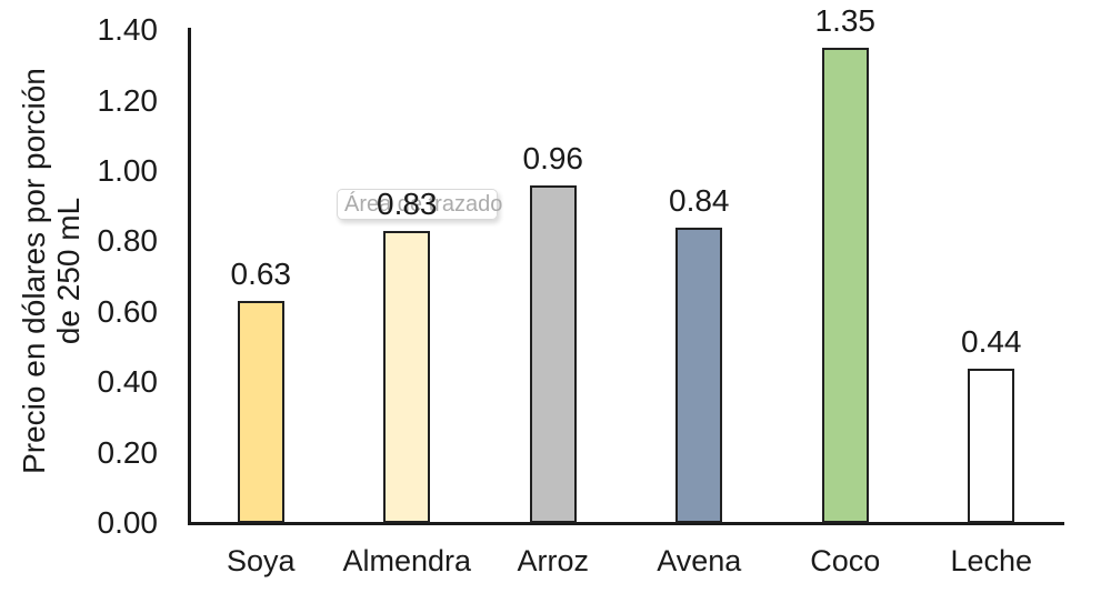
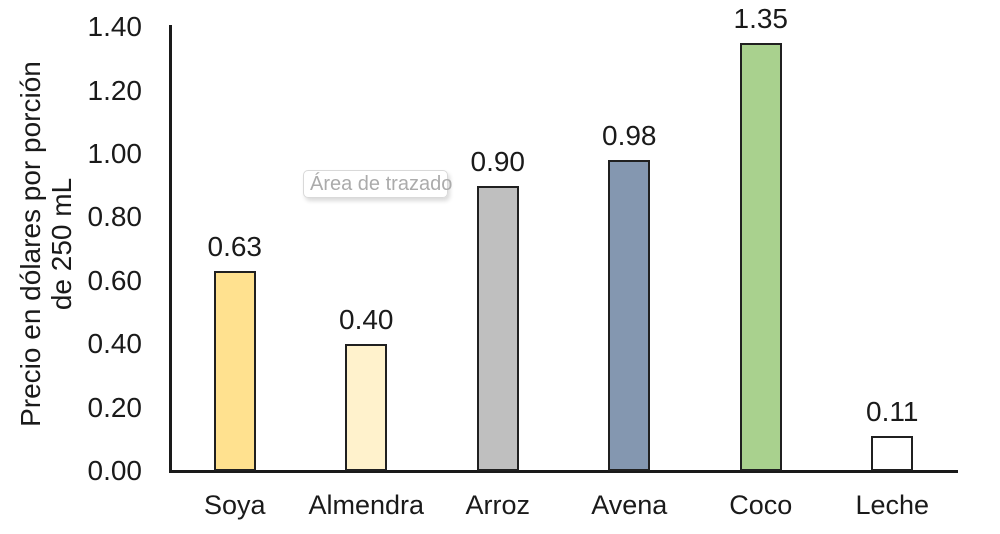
Almendra: 0.83 -> 0.40
Arroz: 0.96 -> 0.90
Avena: 0.84 -> 0.98
Leche: 0.44 -> 0.11
